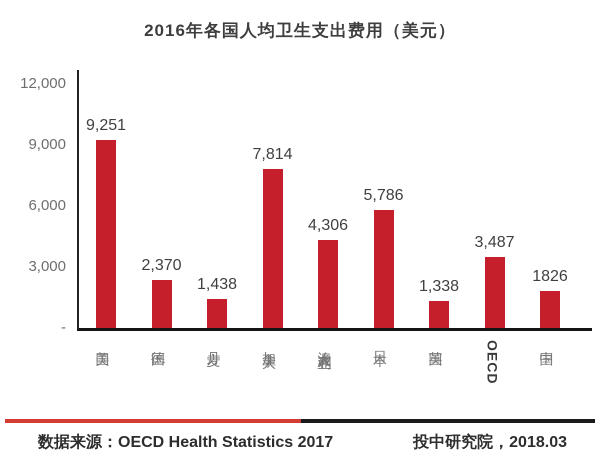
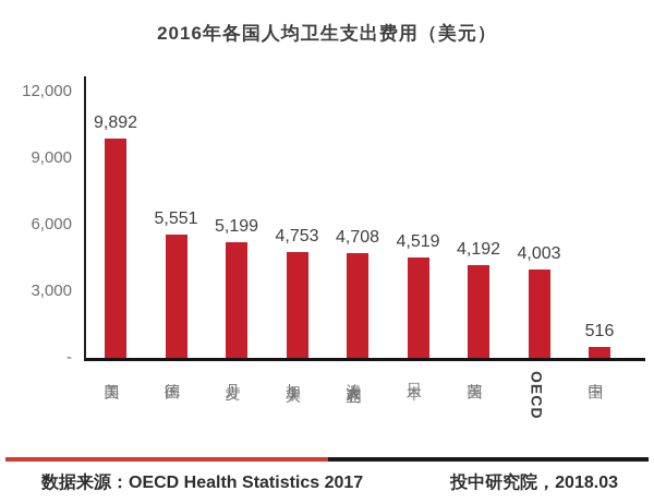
美国: 9,251 -> 9,892
德国: 2,370 -> 5,551
丹麦: 1,438 -> 5,199
加拿大: 7,814 -> 4,753
澳大利亚: 4,306 -> 4,708
日本: 5,786 -> 4,519
英国: 1,338 -> 4,192
OECD: 3,487 -> 4,003
中国: 1826 -> 516
